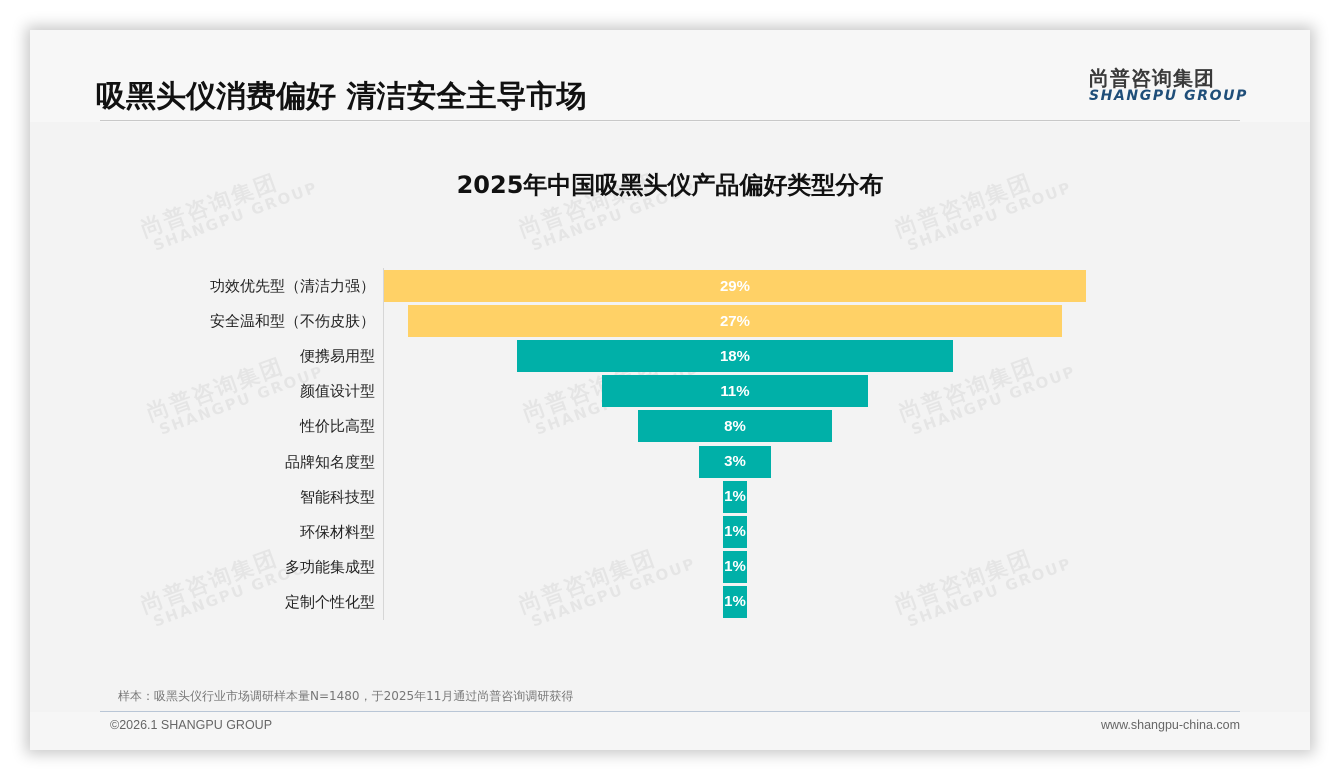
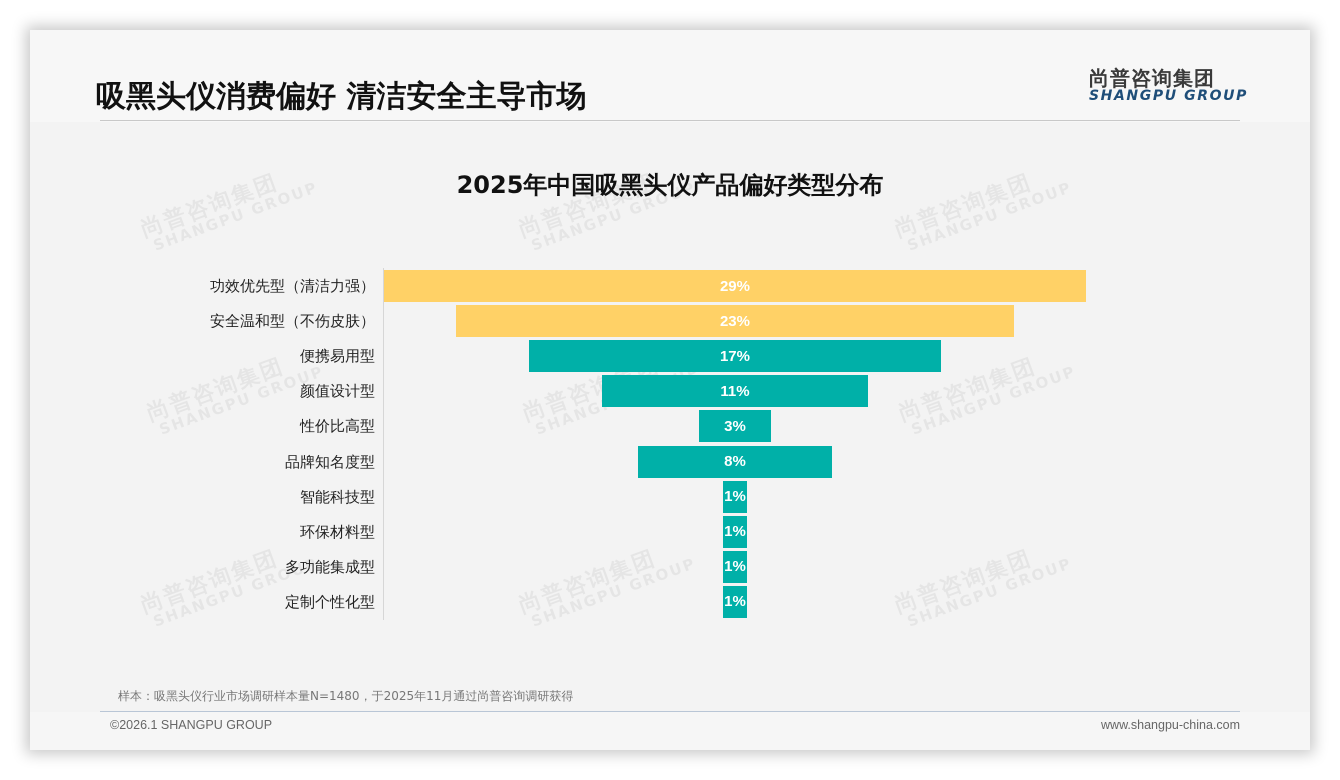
安全温和型（不伤皮肤）: 27% -> 23%
便携易用型: 18% -> 17%
性价比高型: 8% -> 3%
品牌知名度型: 3% -> 8%
